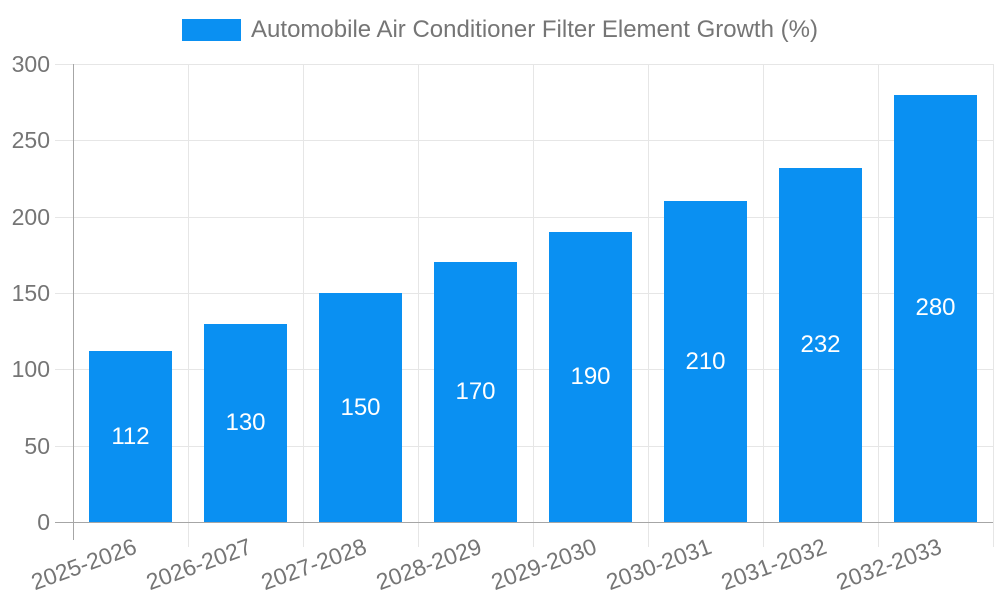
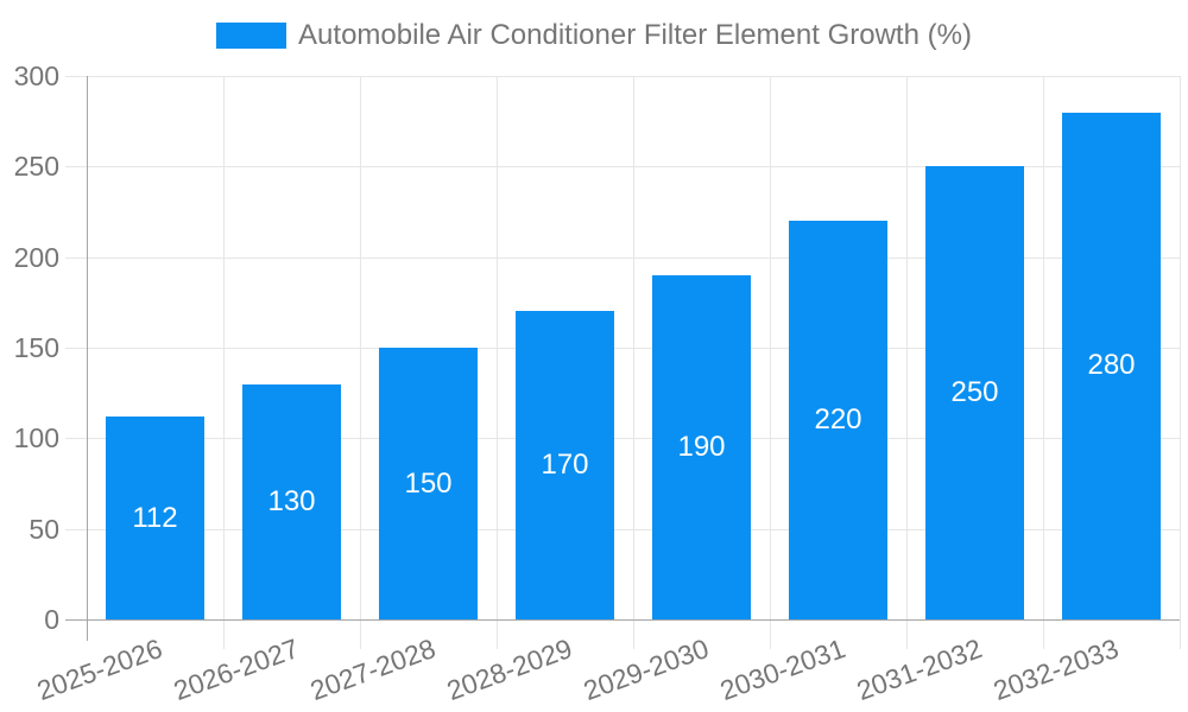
2030-2031: 210 -> 220
2031-2032: 232 -> 250
